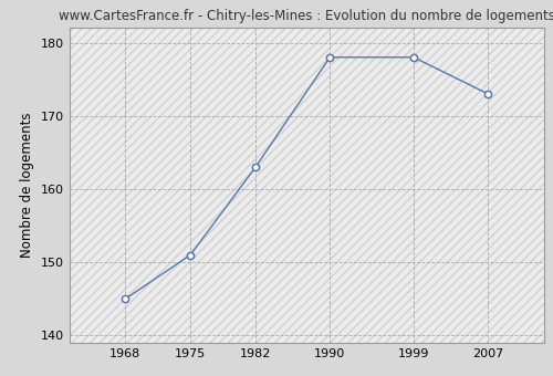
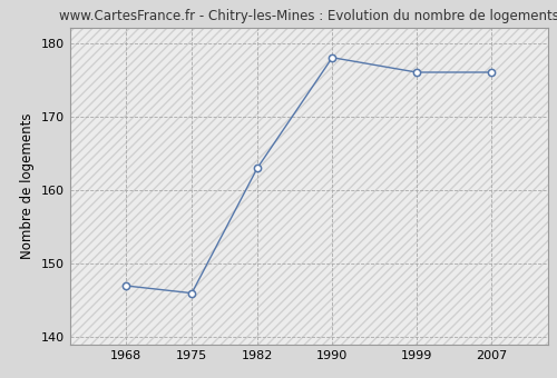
1968: 145 -> 147
1975: 151 -> 146
1999: 178 -> 176
2007: 173 -> 176
